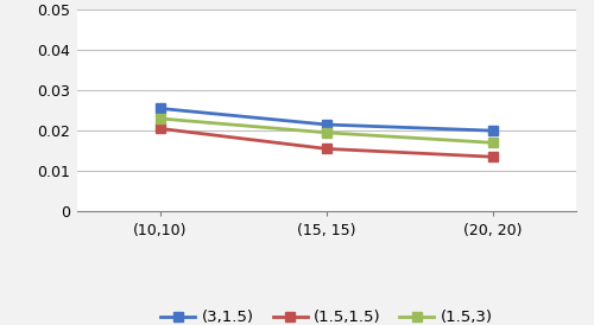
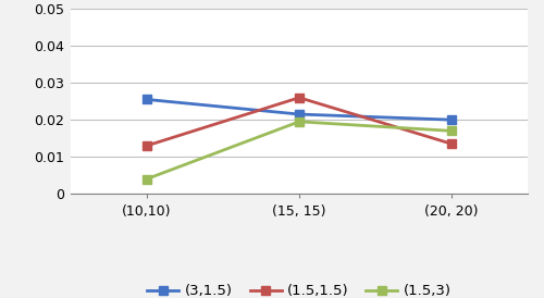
(1.5,1.5)/(10,10): 0.0205 -> 0.0130
(1.5,3)/(10,10): 0.0230 -> 0.0040
(1.5,1.5)/(15, 15): 0.0155 -> 0.0260
